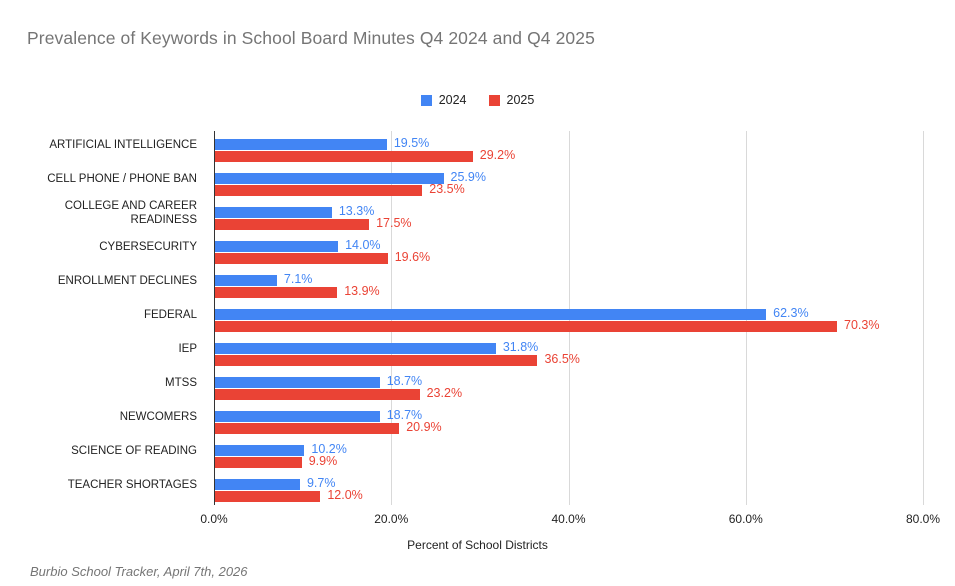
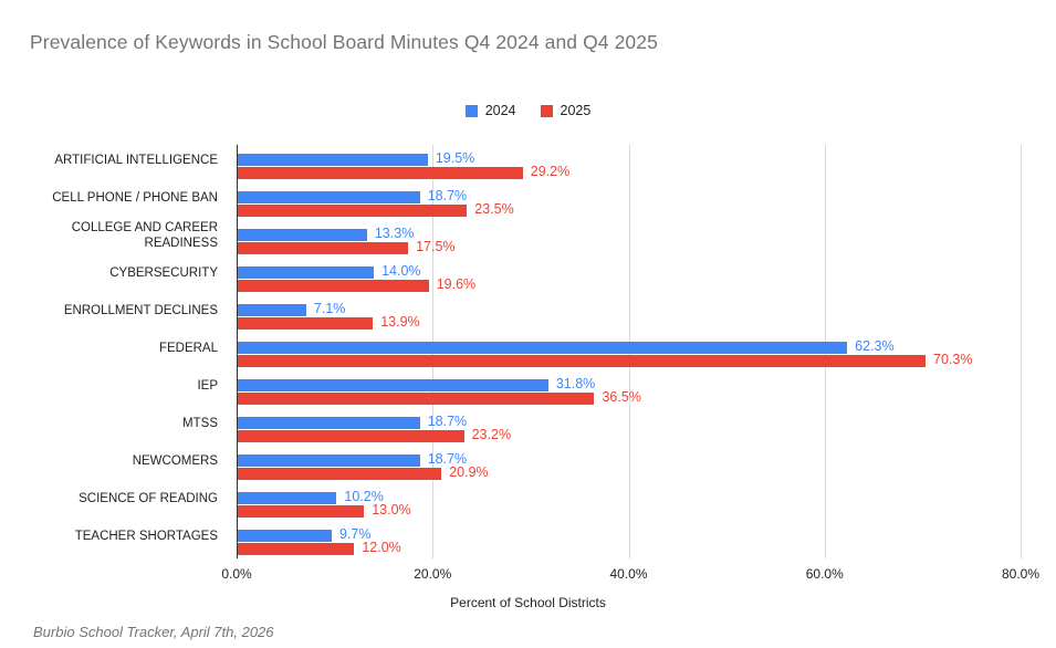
2024/CELL PHONE / PHONE BAN: 25.9% -> 18.7%
2025/SCIENCE OF READING: 9.9% -> 13.0%
